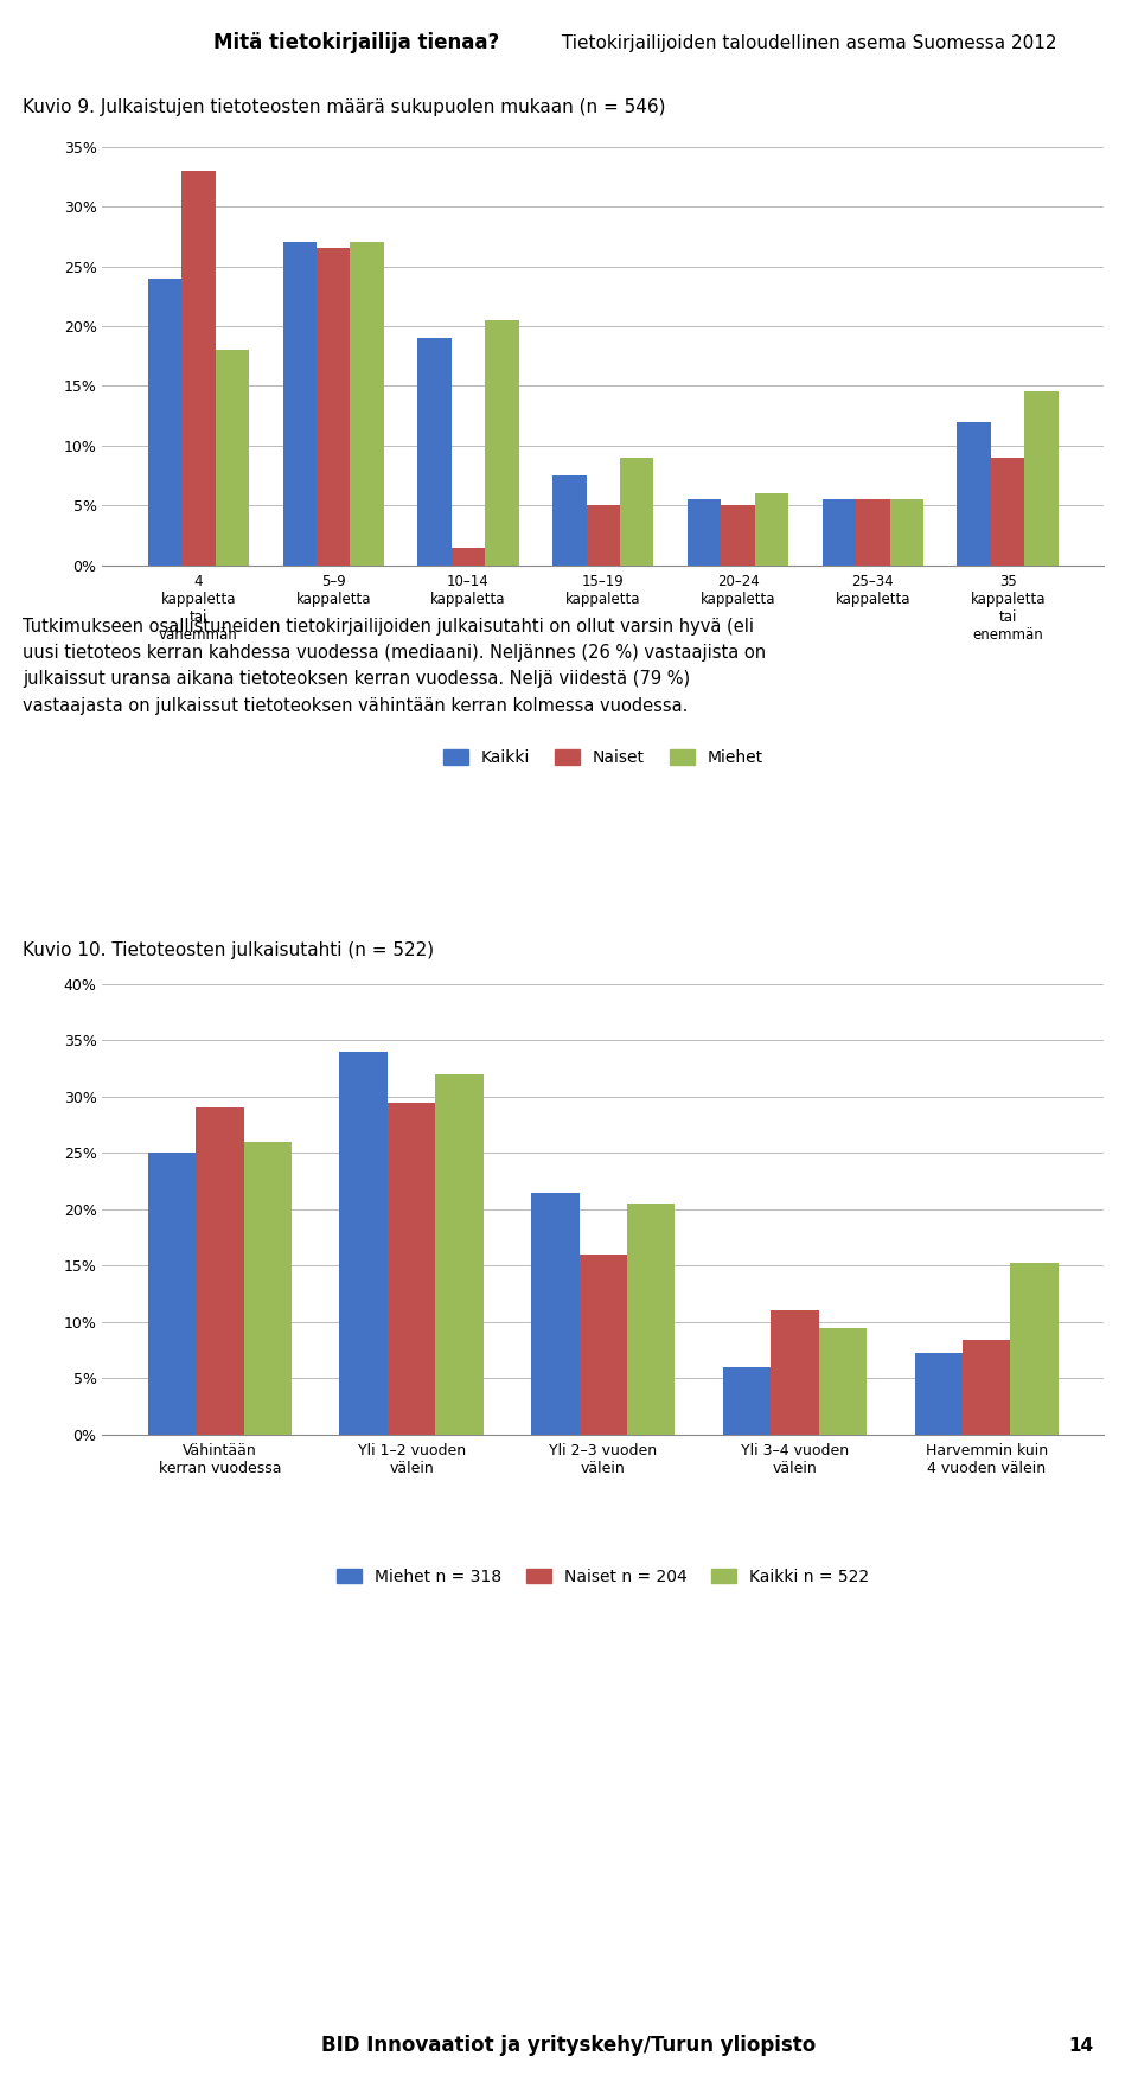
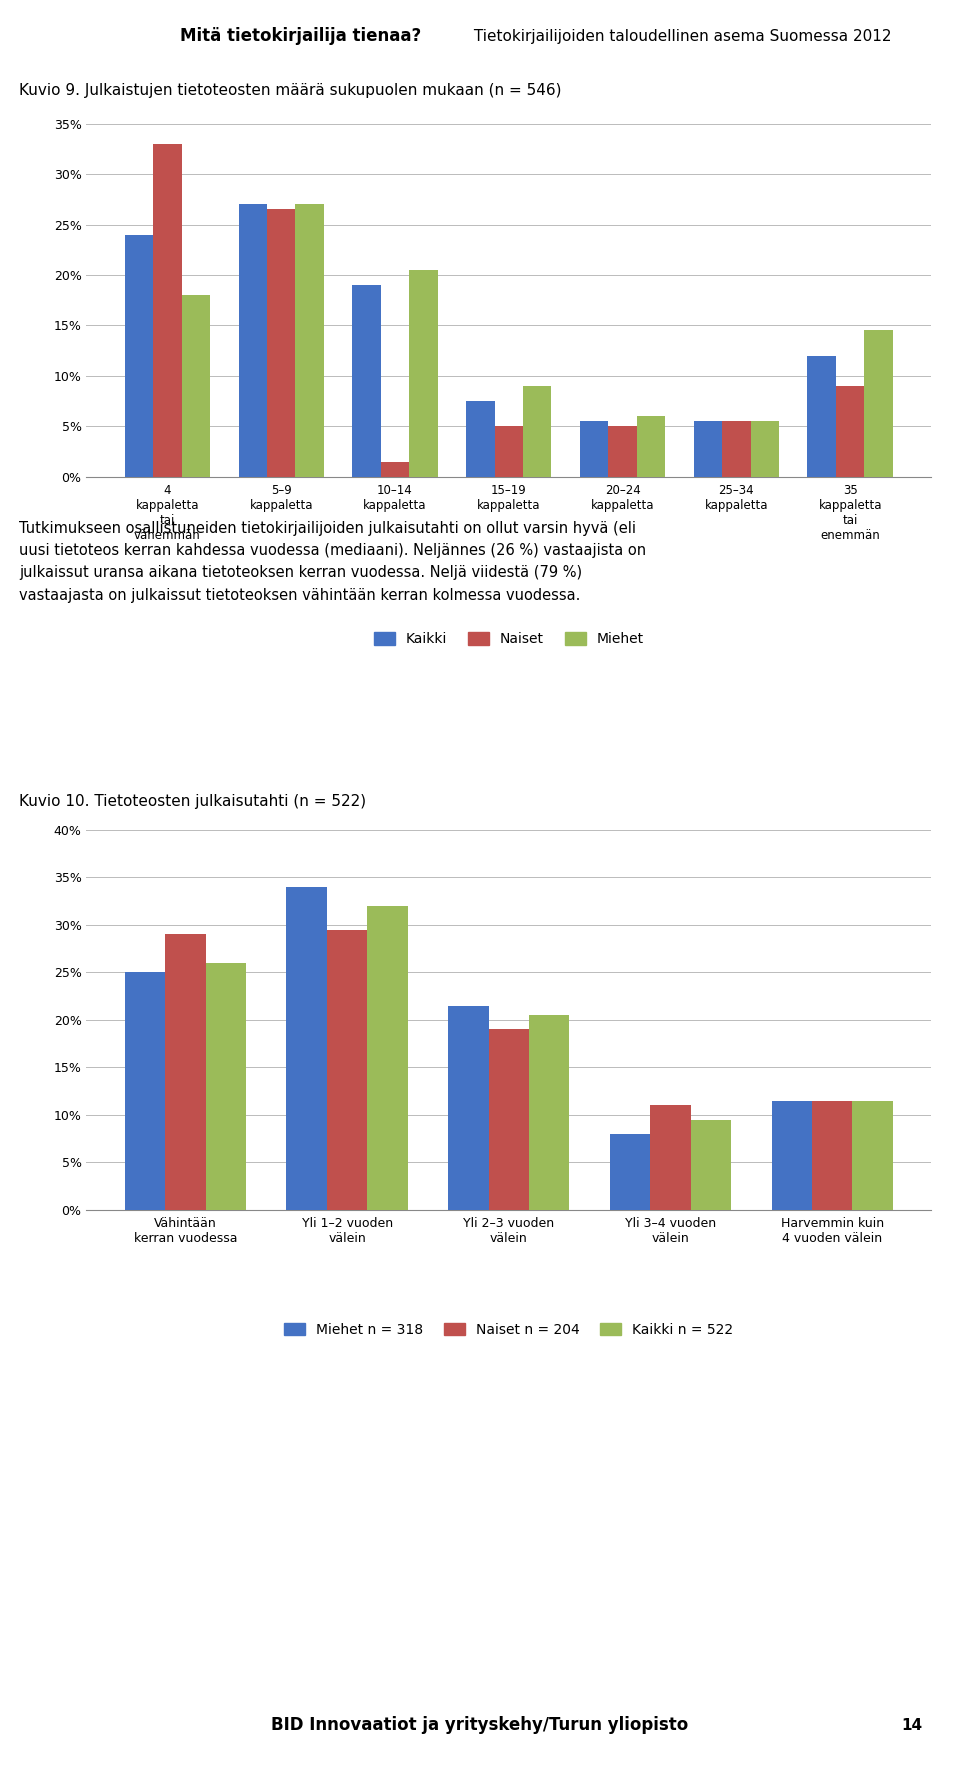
Naiset n = 204/Yli 2–3 vuoden välein: 16.0% -> 19.0%
Miehet n = 318/Yli 3–4 vuoden välein: 6.0% -> 8.0%
Miehet n = 318/Harvemmin kuin 4 vuoden välein: 7.2% -> 11.5%
Naiset n = 204/Harvemmin kuin 4 vuoden välein: 8.4% -> 11.5%
Kaikki n = 522/Harvemmin kuin 4 vuoden välein: 15.2% -> 11.5%
